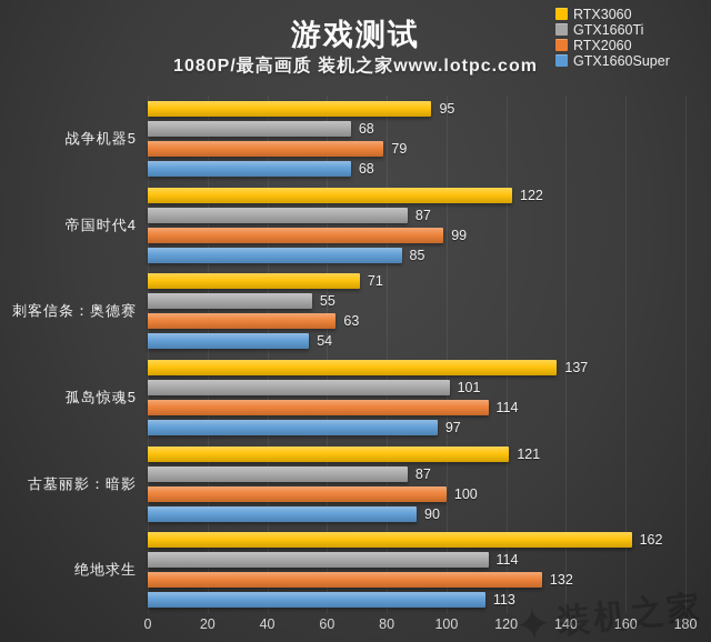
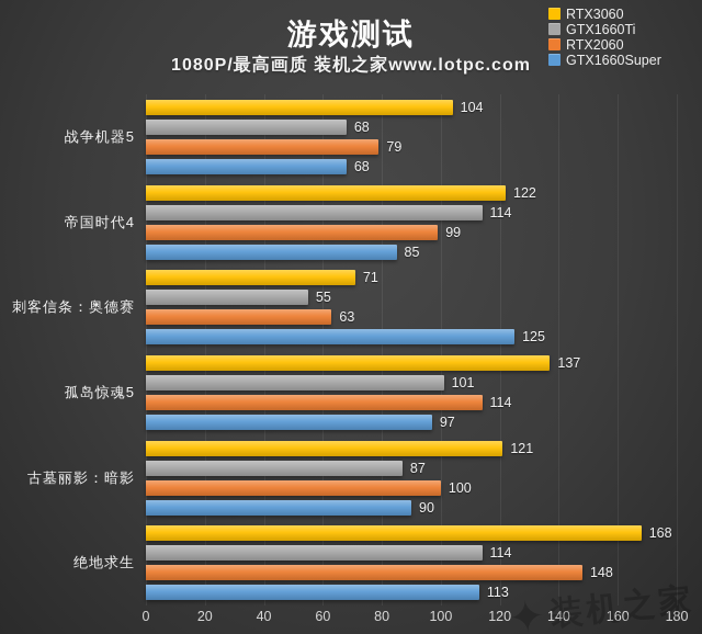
RTX3060/战争机器5: 95 -> 104
GTX1660Ti/帝国时代4: 87 -> 114
GTX1660Super/刺客信条：奥德赛: 54 -> 125
RTX3060/绝地求生: 162 -> 168
RTX2060/绝地求生: 132 -> 148
